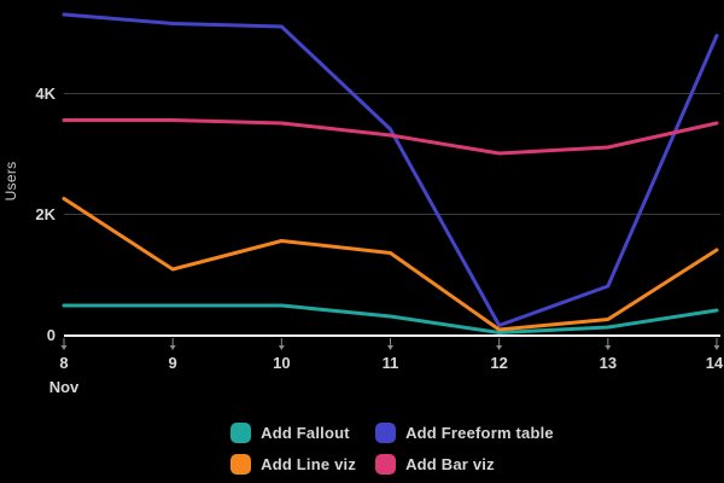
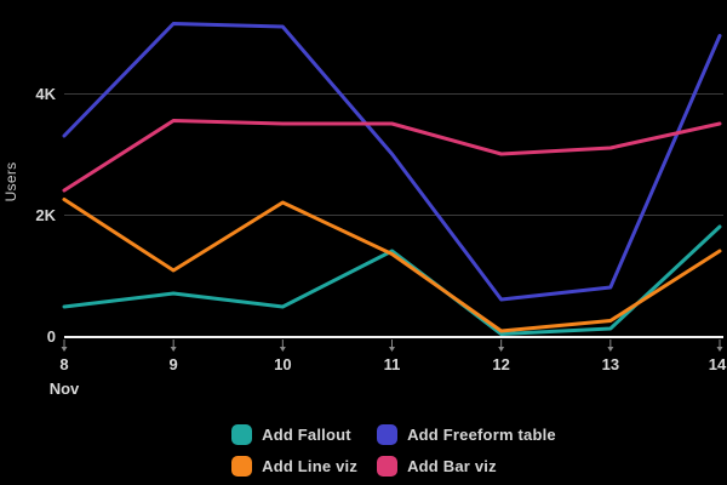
Add Freeform table/8: 5.3K -> 3.3K
Add Bar viz/8: 3.6K -> 2.4K
Add Fallout/9: 0.5K -> 0.7K
Add Line viz/10: 1.6K -> 2.2K
Add Fallout/11: 0.3K -> 1.4K
Add Freeform table/11: 3.4K -> 3.0K
Add Bar viz/11: 3.3K -> 3.5K
Add Freeform table/12: 0.2K -> 0.6K
Add Fallout/14: 0.4K -> 1.8K
